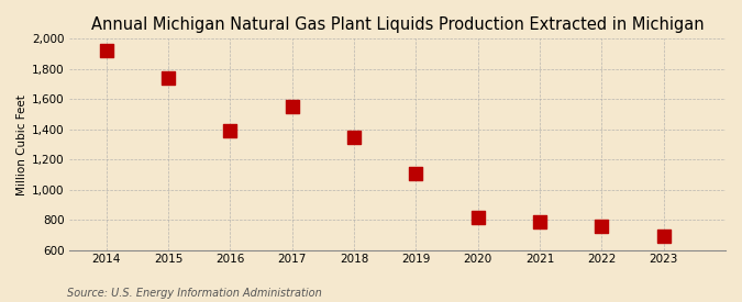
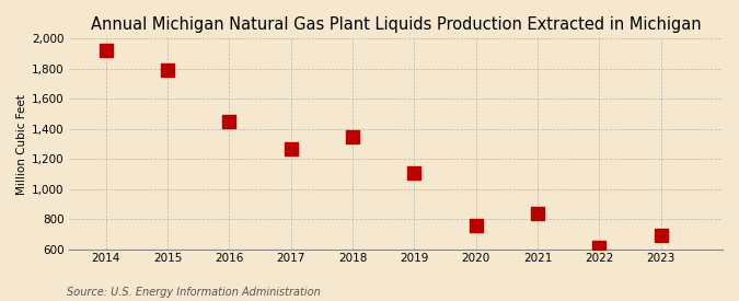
2015: 1,740 -> 1,790
2016: 1,390 -> 1,450
2017: 1,550 -> 1,270
2020: 820 -> 760
2021: 790 -> 840
2022: 760 -> 620
